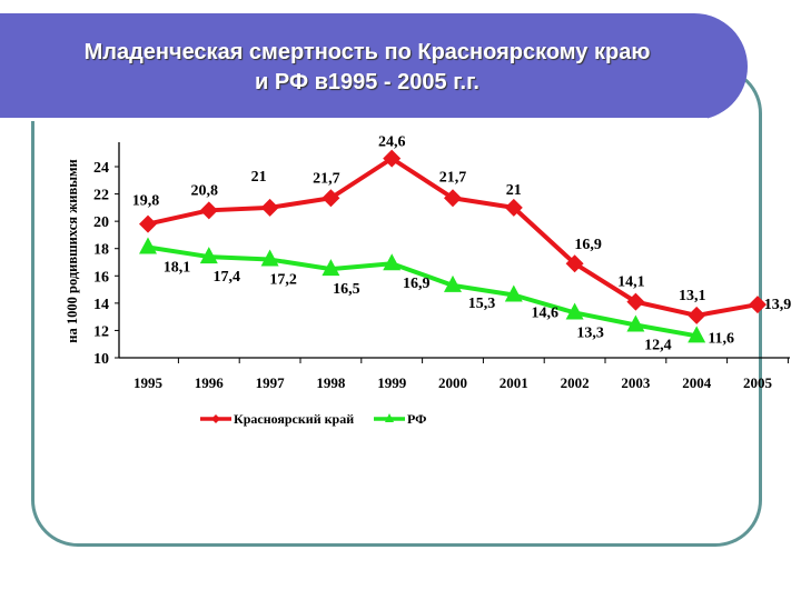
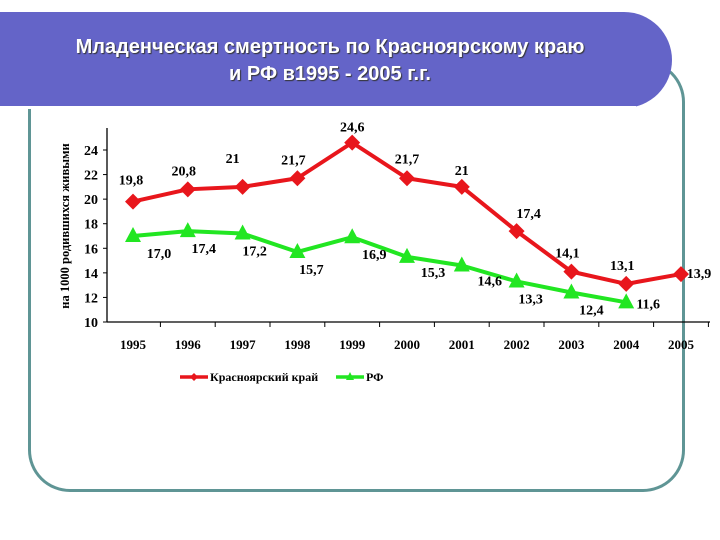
РФ/1995: 18,1 -> 17,0
РФ/1998: 16,5 -> 15,7
Красноярский край/2002: 16,9 -> 17,4
